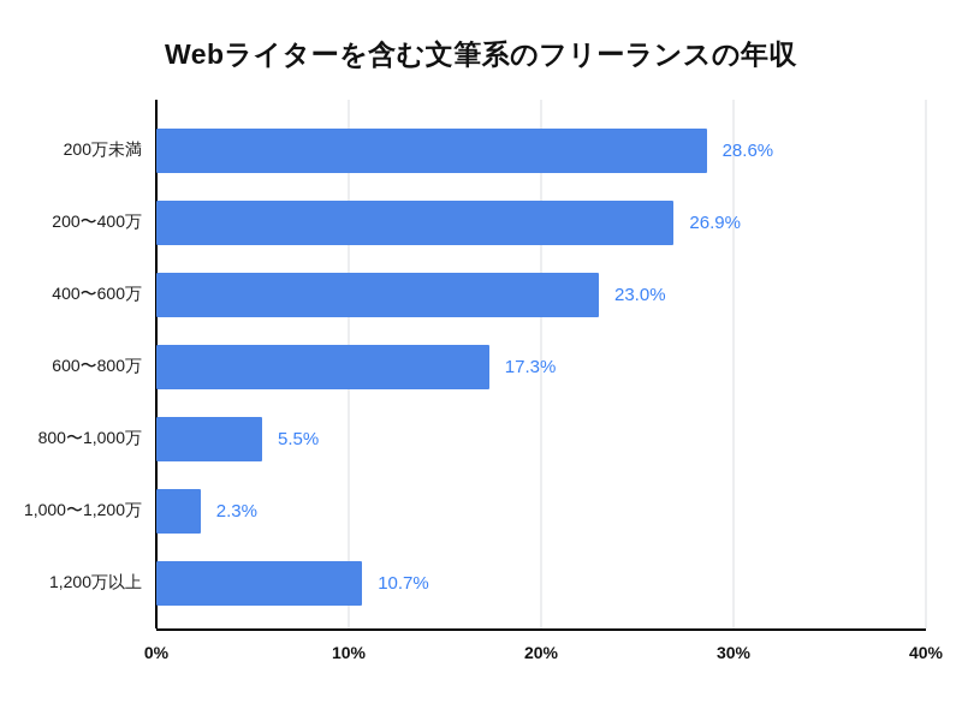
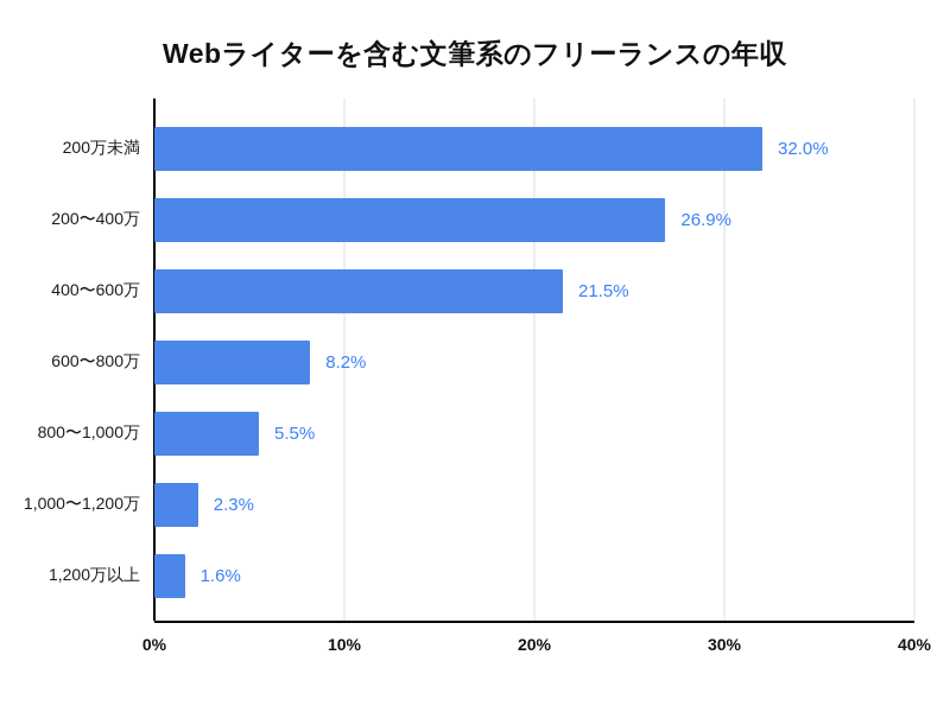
200万未満: 28.6% -> 32.0%
400〜600万: 23.0% -> 21.5%
600〜800万: 17.3% -> 8.2%
1,200万以上: 10.7% -> 1.6%
